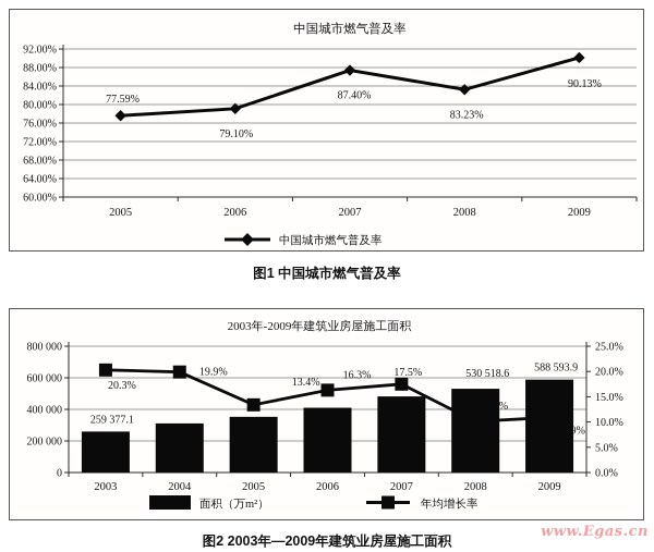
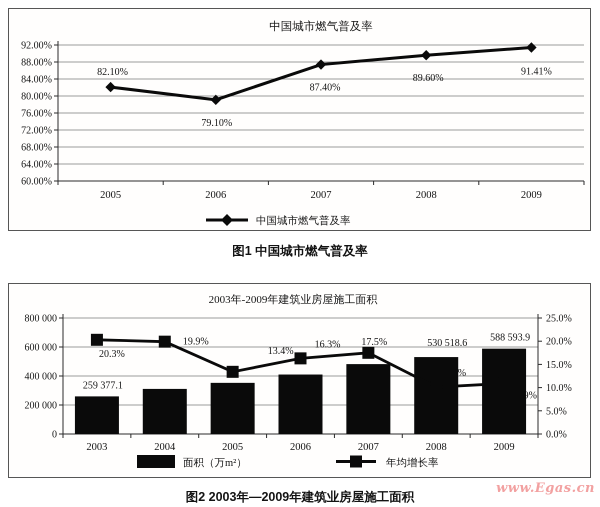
中国城市燃气普及率/2005: 77.59% -> 82.10%
中国城市燃气普及率/2008: 83.23% -> 89.60%
中国城市燃气普及率/2009: 90.13% -> 91.41%
